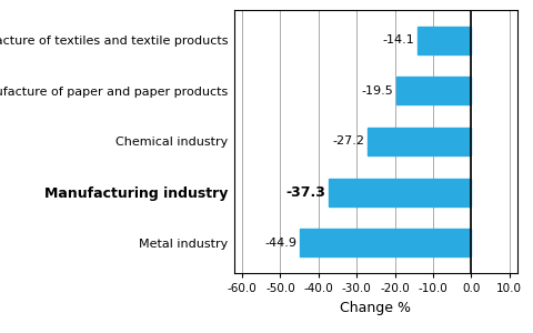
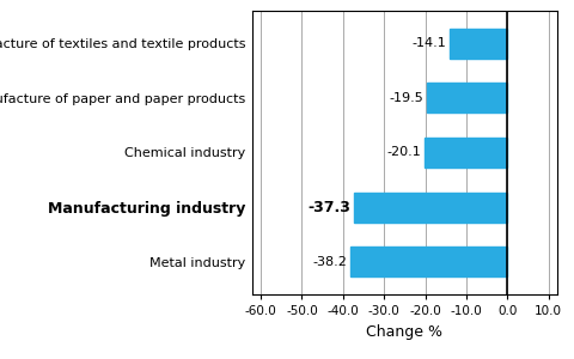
Chemical industry: -27.2 -> -20.1
Metal industry: -44.9 -> -38.2
